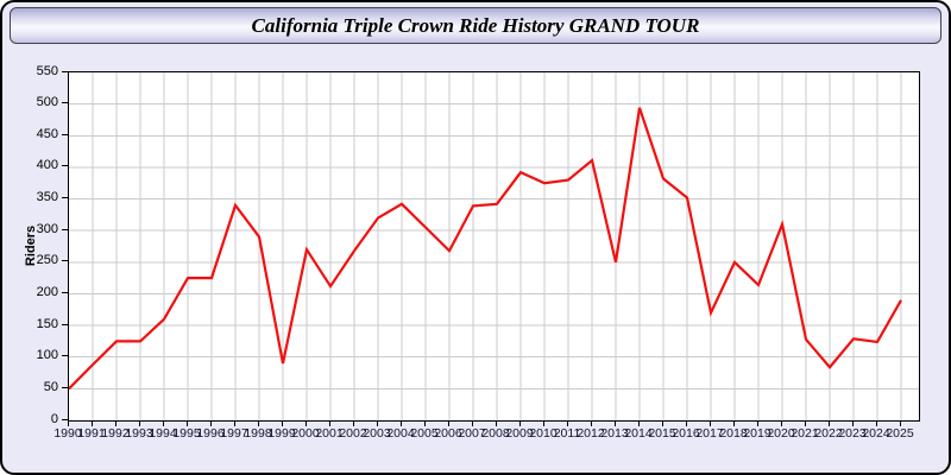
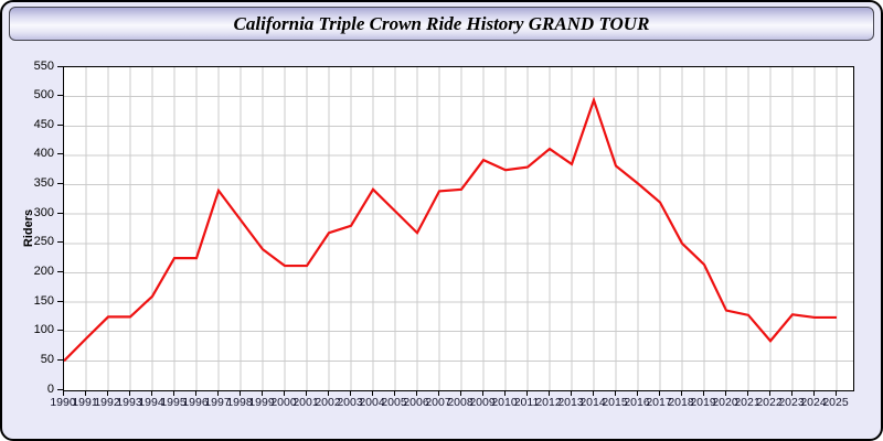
1999: 90 -> 240
2000: 270 -> 210
2003: 320 -> 280
2013: 250 -> 380
2017: 170 -> 320
2020: 310 -> 140
2025: 190 -> 120
